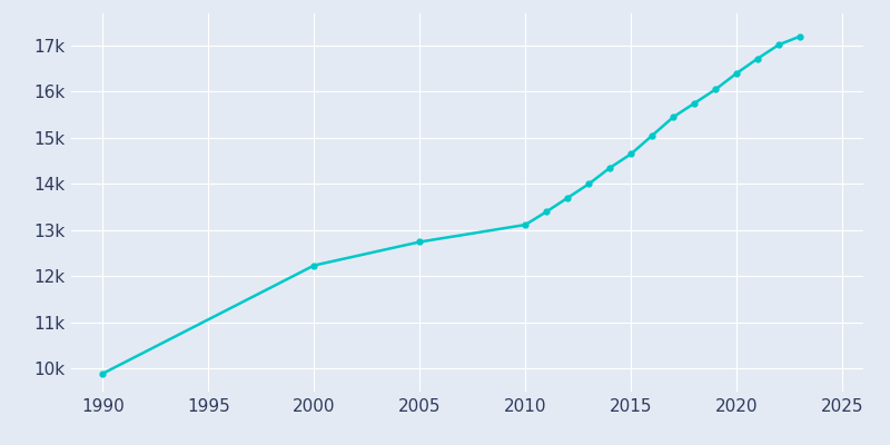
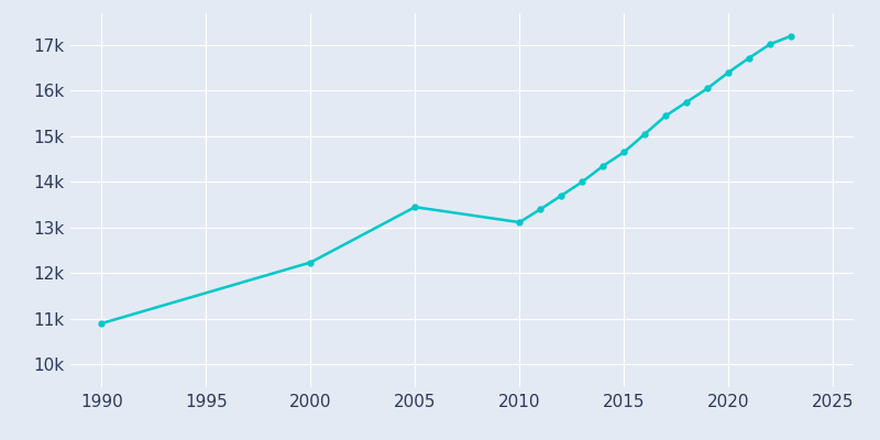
1990: 9.89k -> 10.90k
2005: 12.74k -> 13.45k
